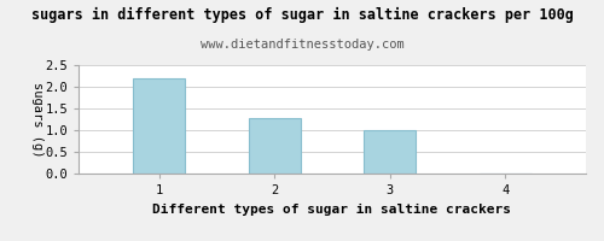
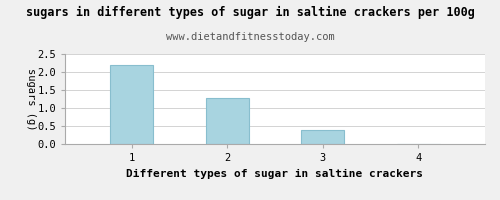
3: 1.00 -> 0.38
